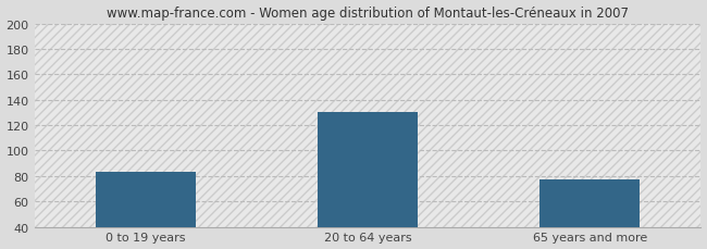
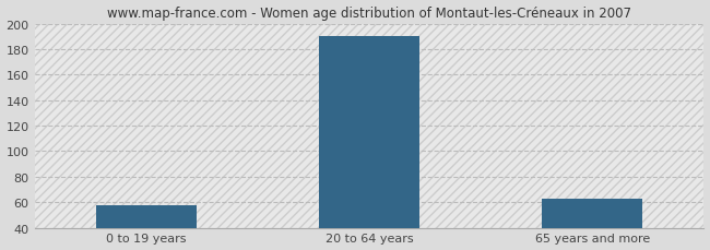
0 to 19 years: 83 -> 58
20 to 64 years: 130 -> 190
65 years and more: 77 -> 63
